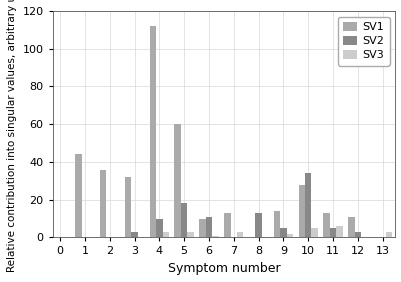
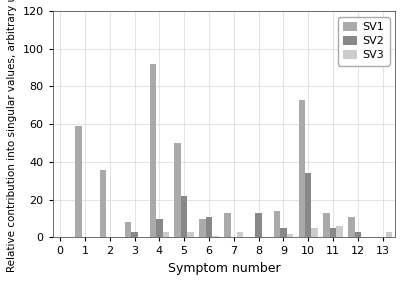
SV1/1: 44 -> 59
SV1/3: 32 -> 8
SV1/4: 112 -> 92
SV1/5: 60 -> 50
SV2/5: 18 -> 22
SV1/10: 28 -> 73
